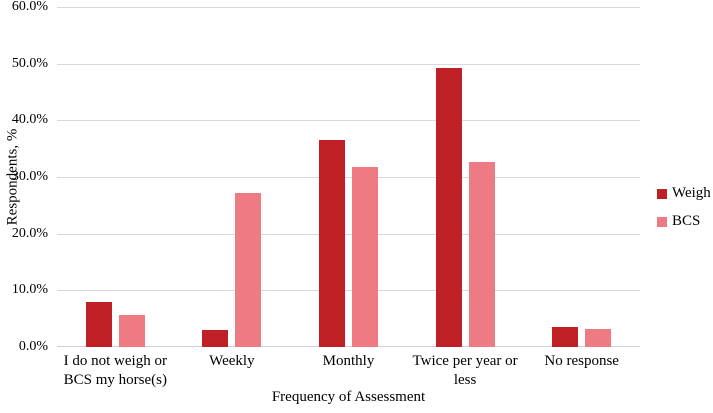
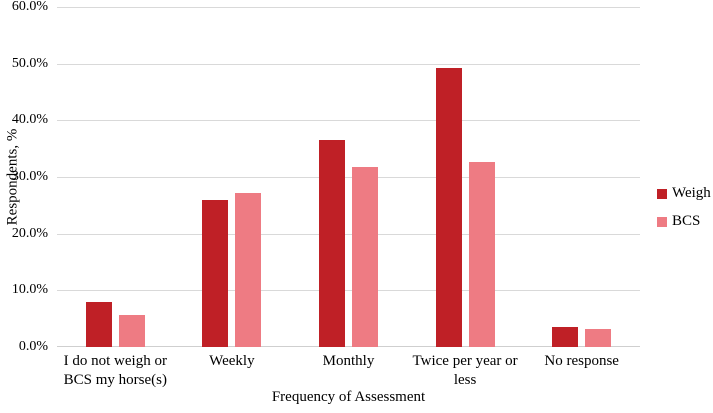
Weigh/Weekly: 3% -> 26%
